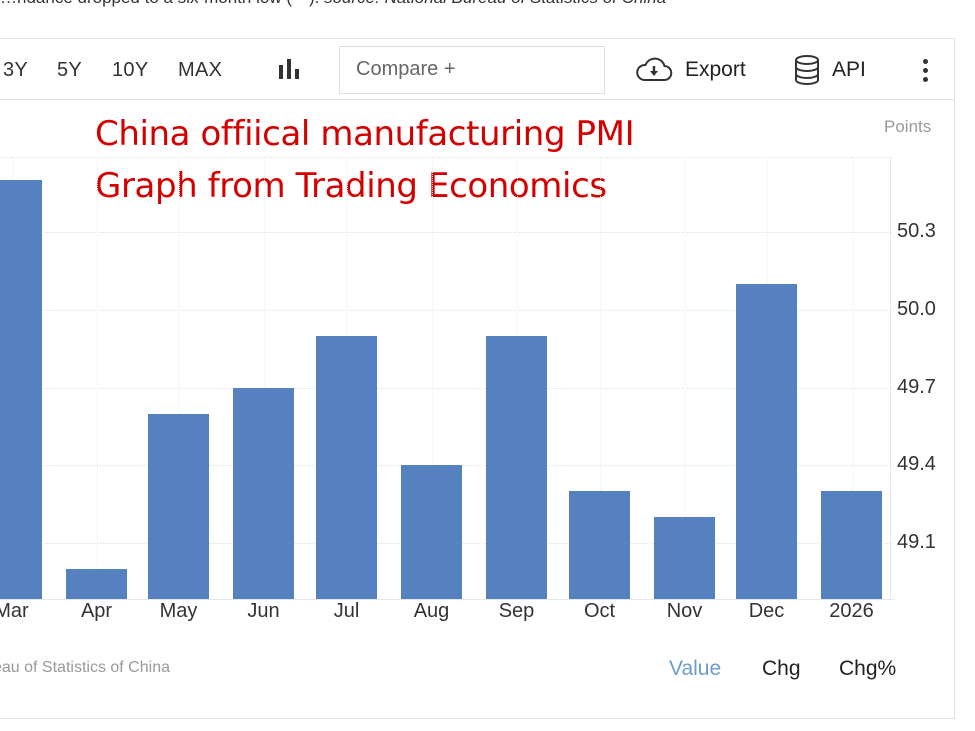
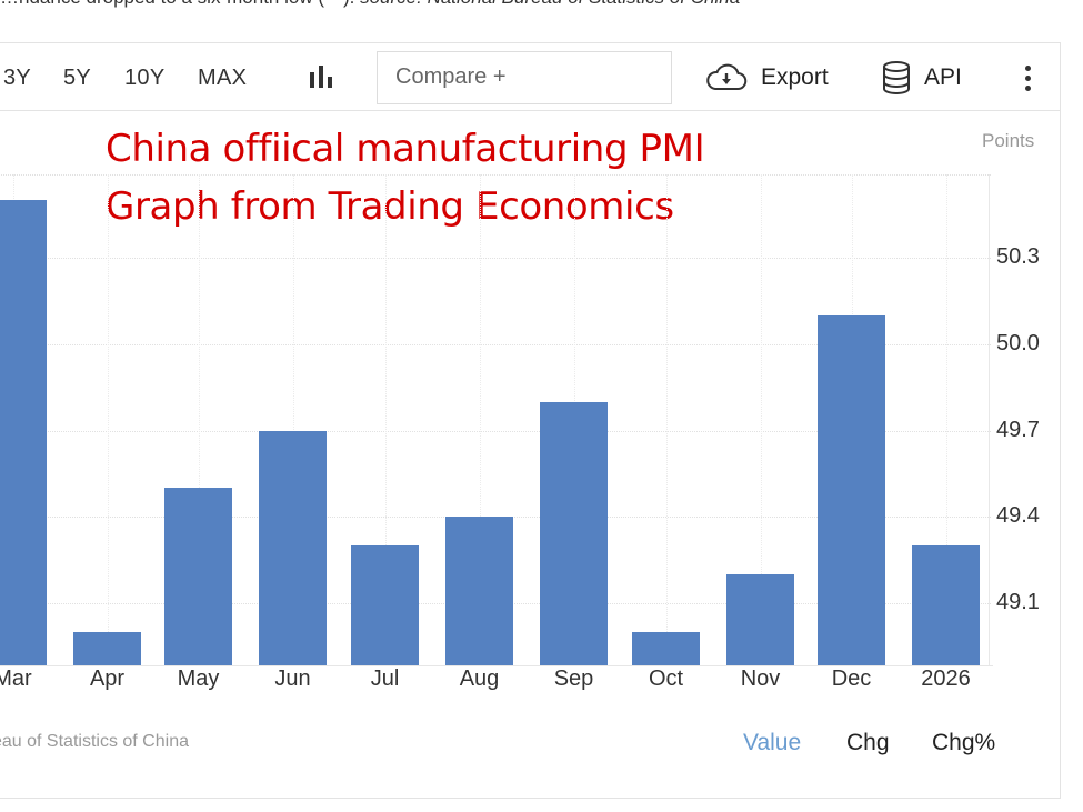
May: 49.6 -> 49.5
Jul: 49.9 -> 49.3
Sep: 49.9 -> 49.8
Oct: 49.3 -> 49.0
